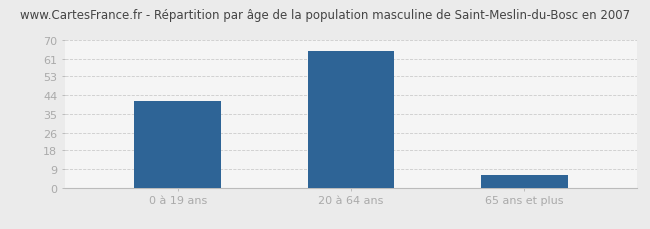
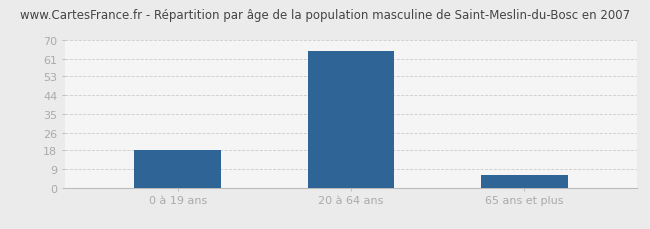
0 à 19 ans: 41 -> 18
